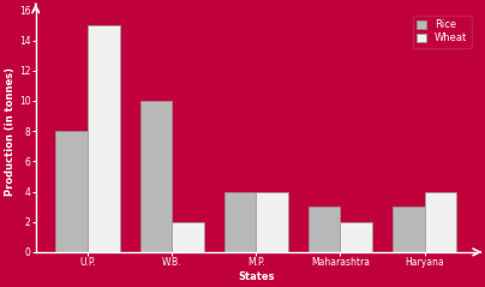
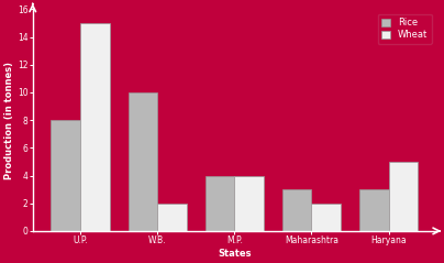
Wheat/Haryana: 4 -> 5
